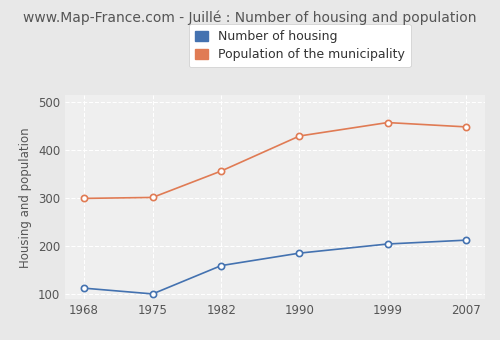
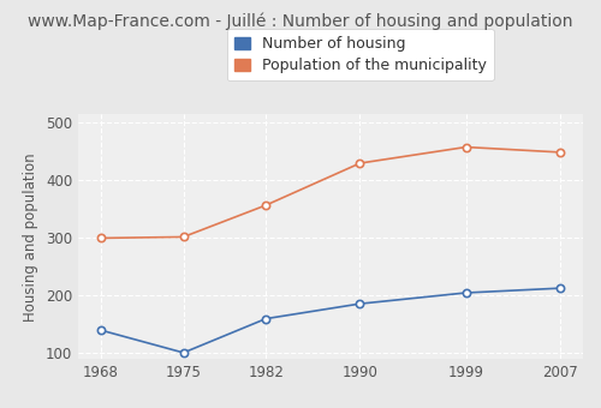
Number of housing/1968: 113 -> 140
